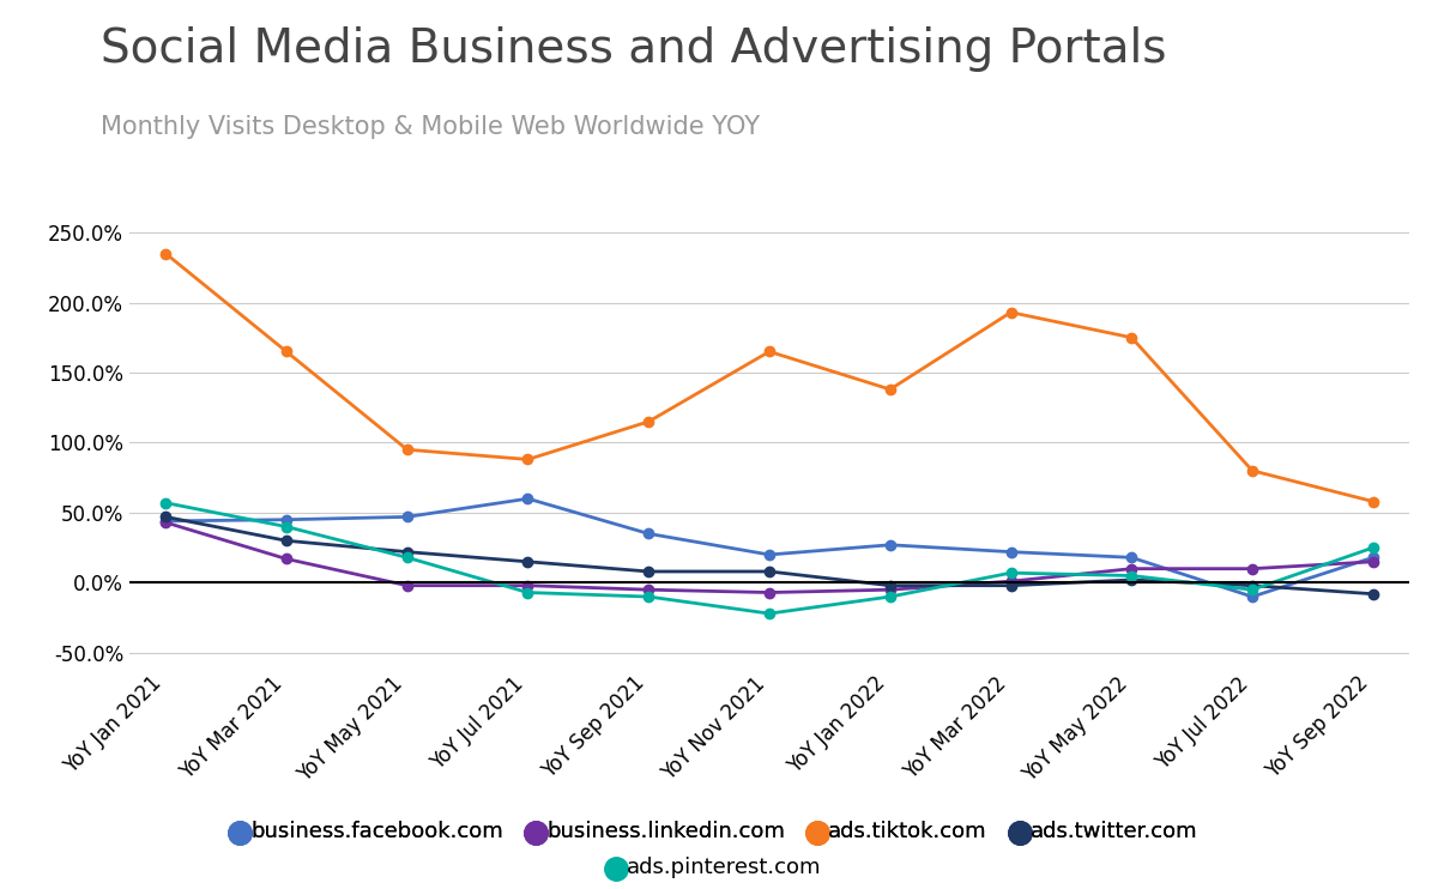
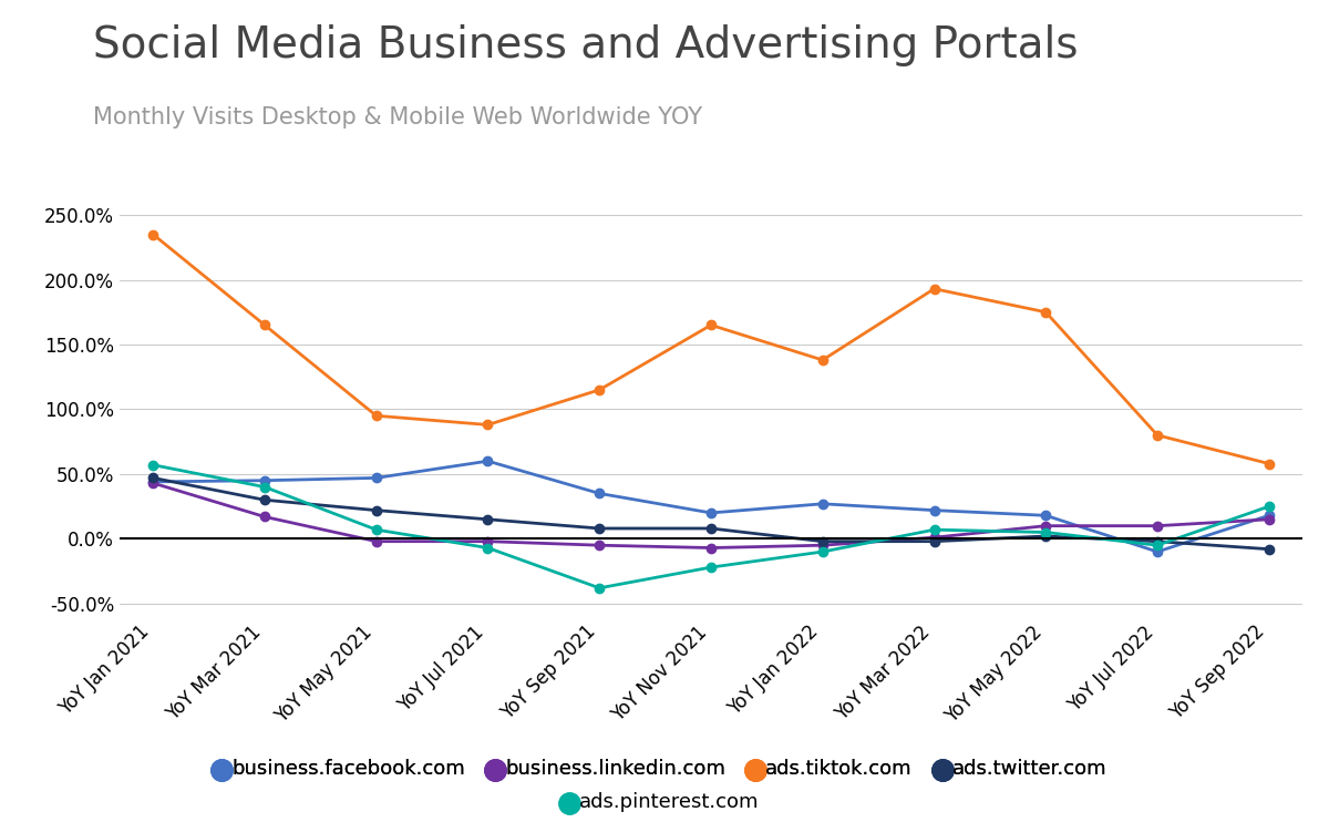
ads.pinterest.com/YoY May 2021: 18% -> 7%
ads.pinterest.com/YoY Sep 2021: -10% -> -38%
